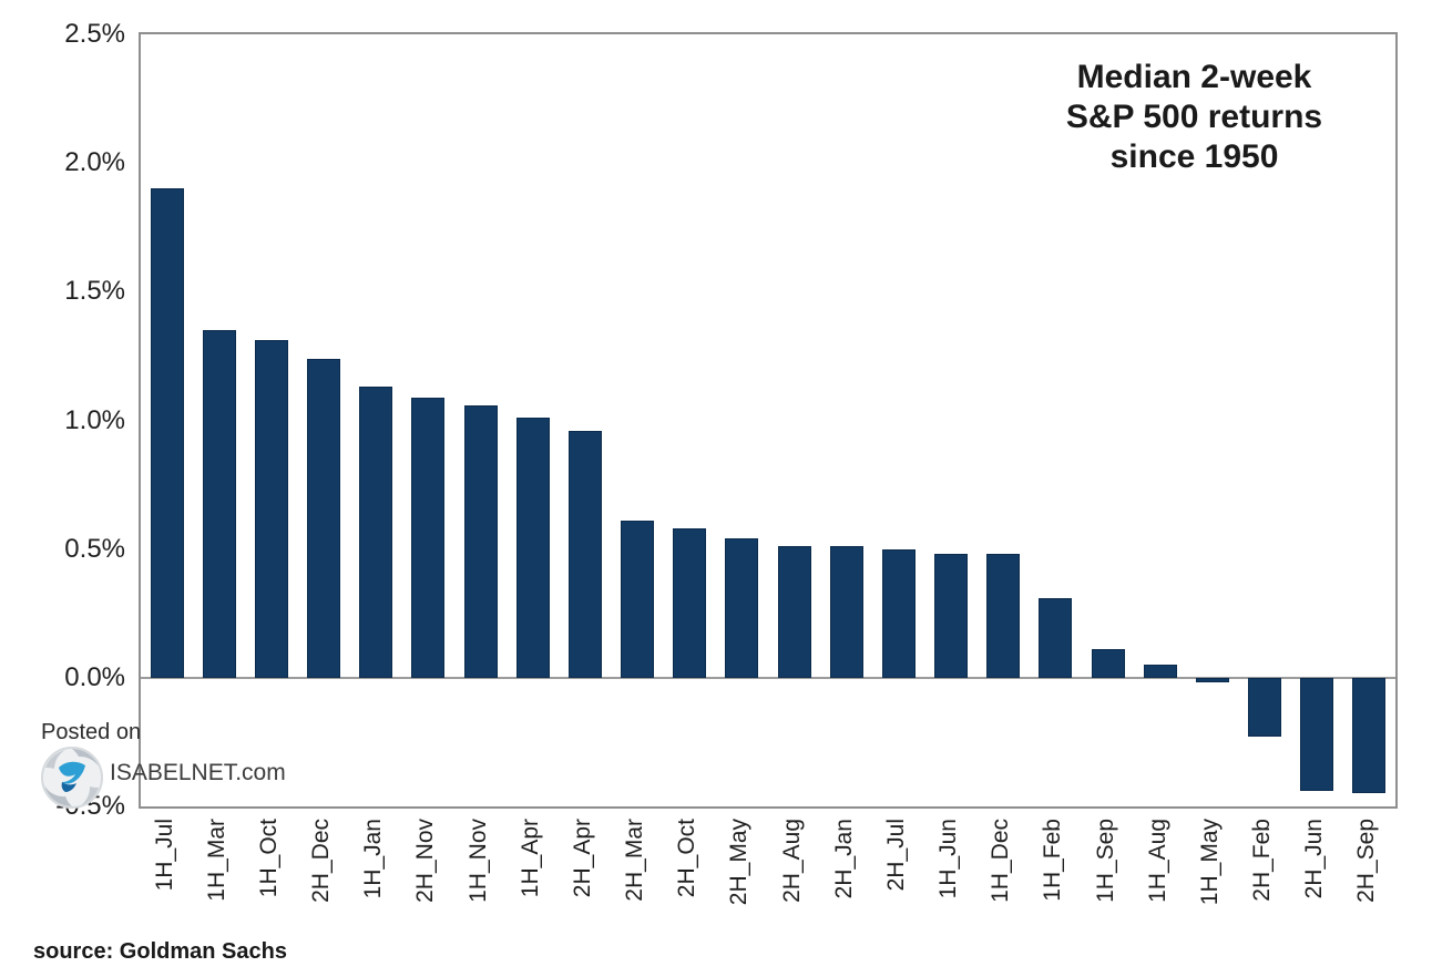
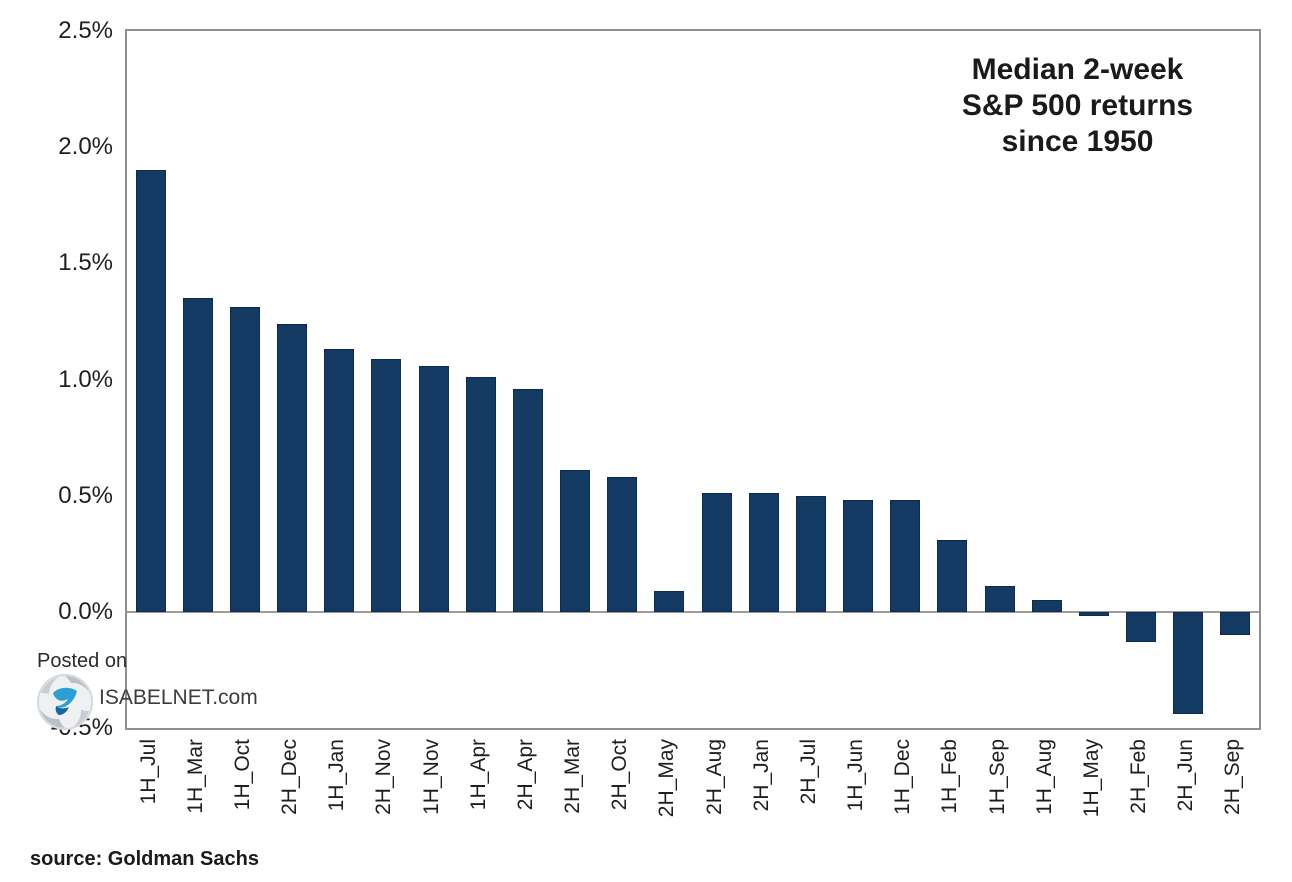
2H_May: 0.54% -> 0.09%
2H_Feb: -0.23% -> -0.13%
2H_Sep: -0.45% -> -0.10%
